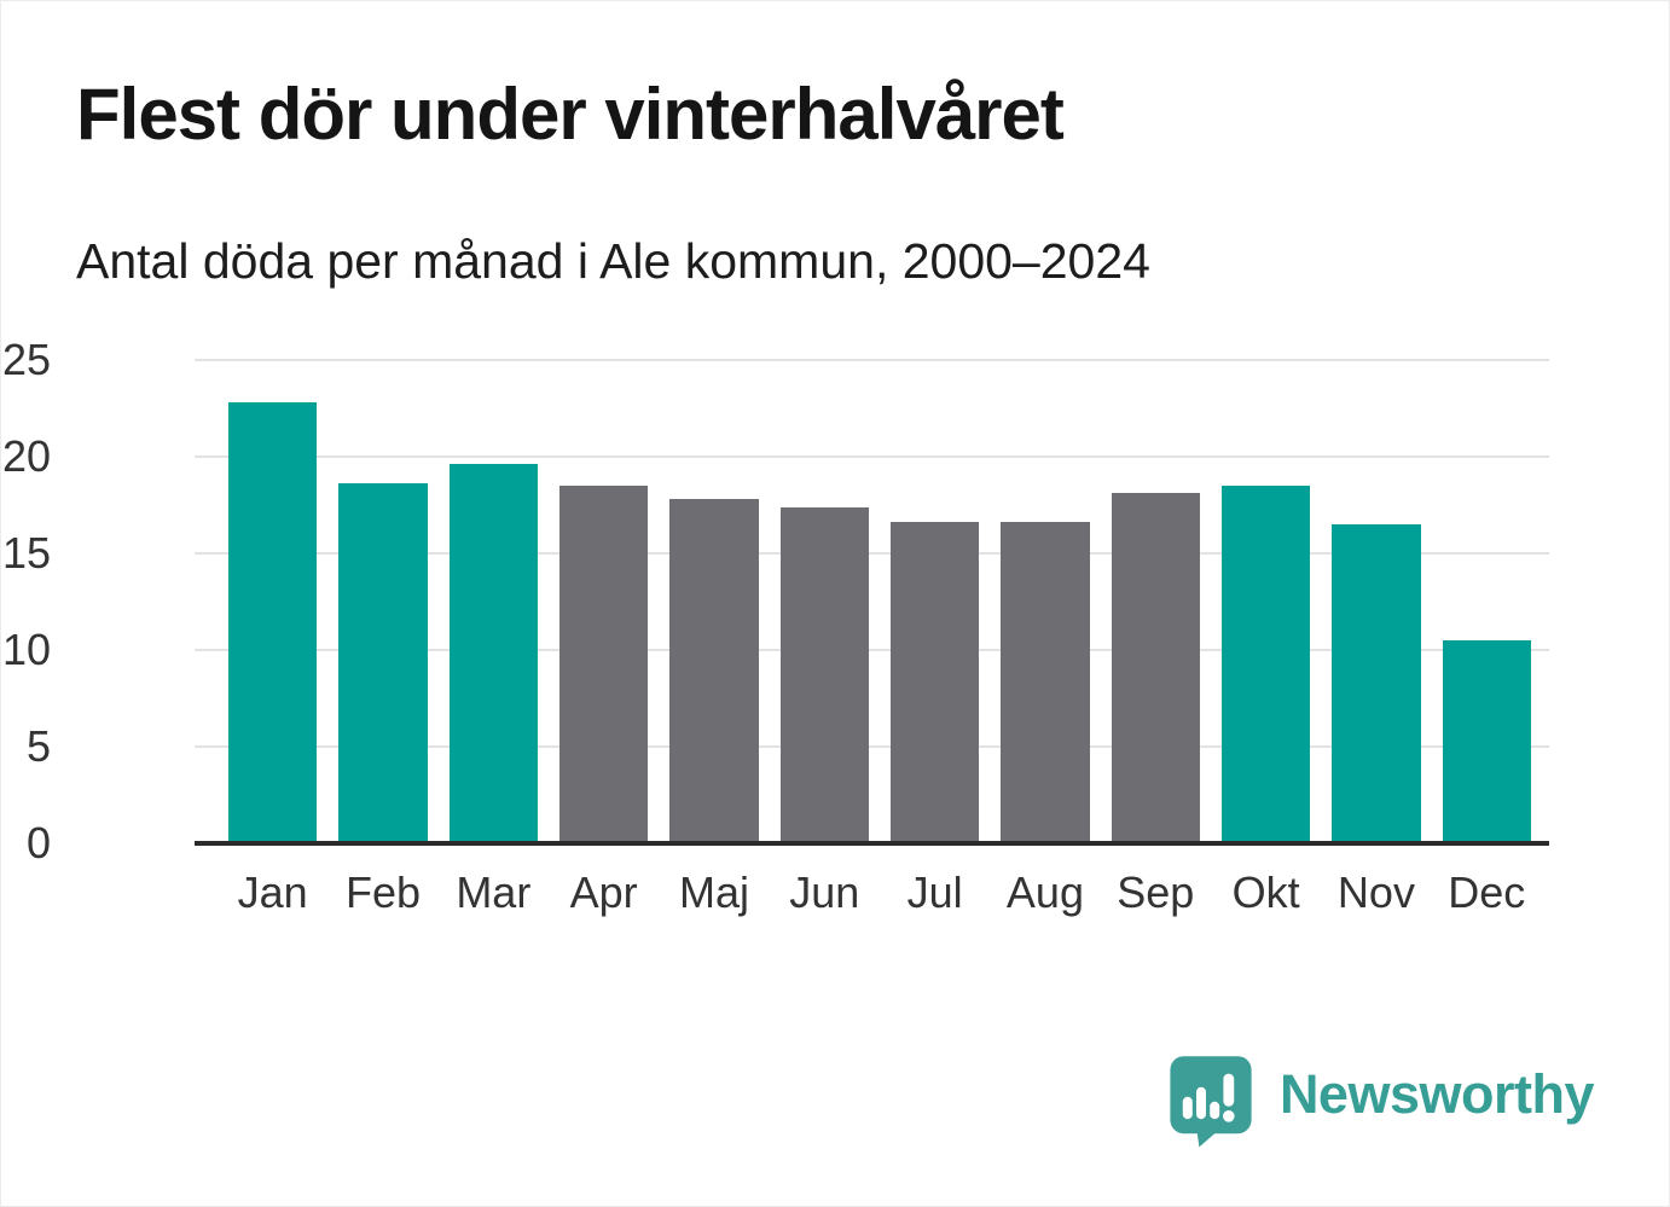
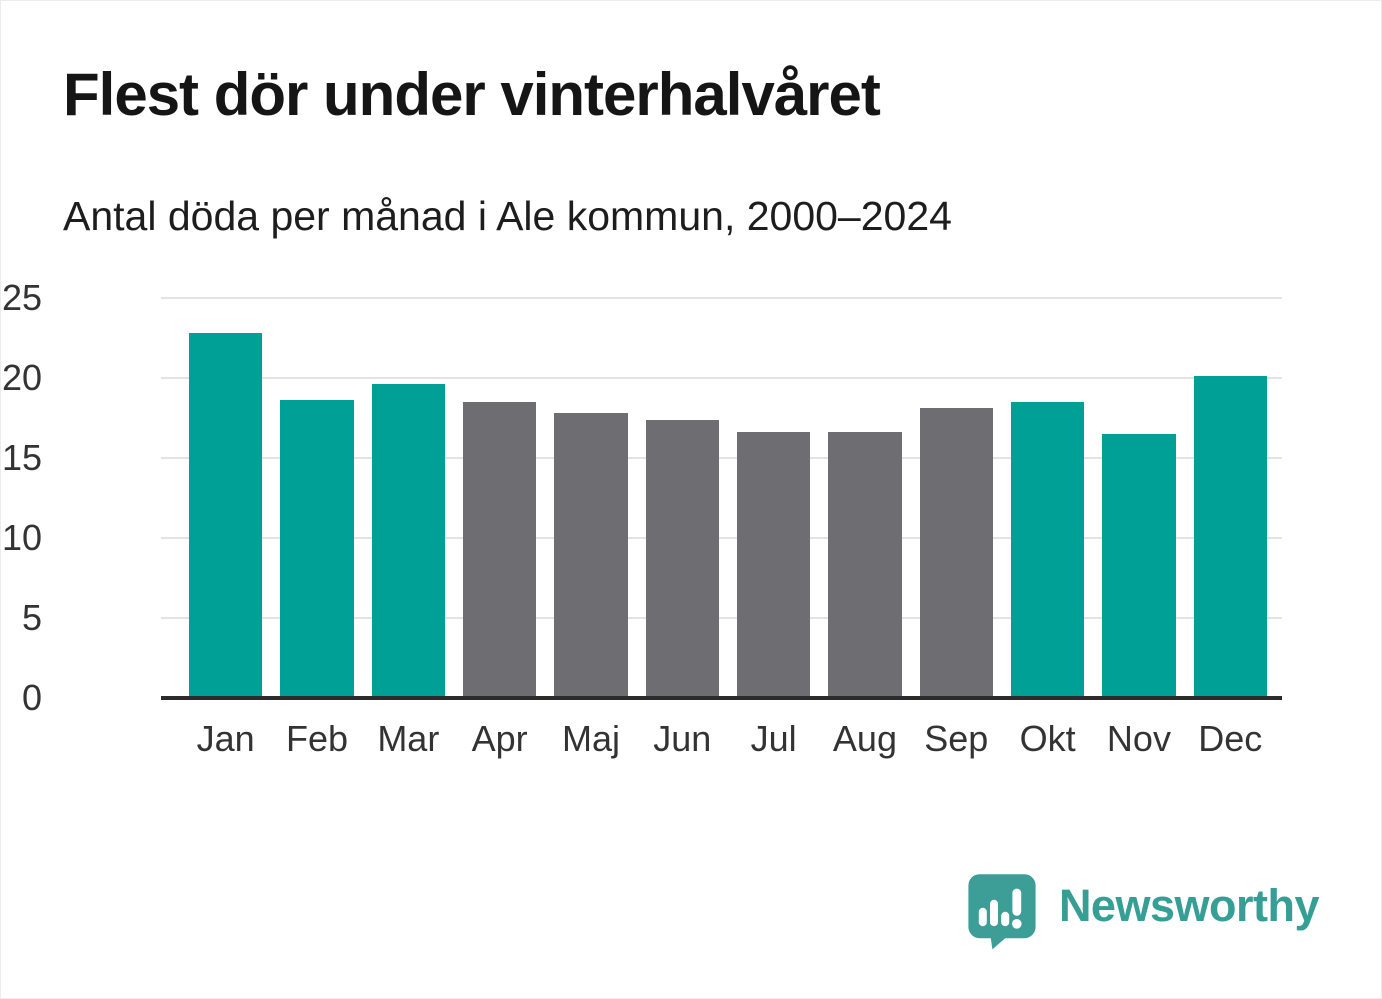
Dec: 10.5 -> 20.1
